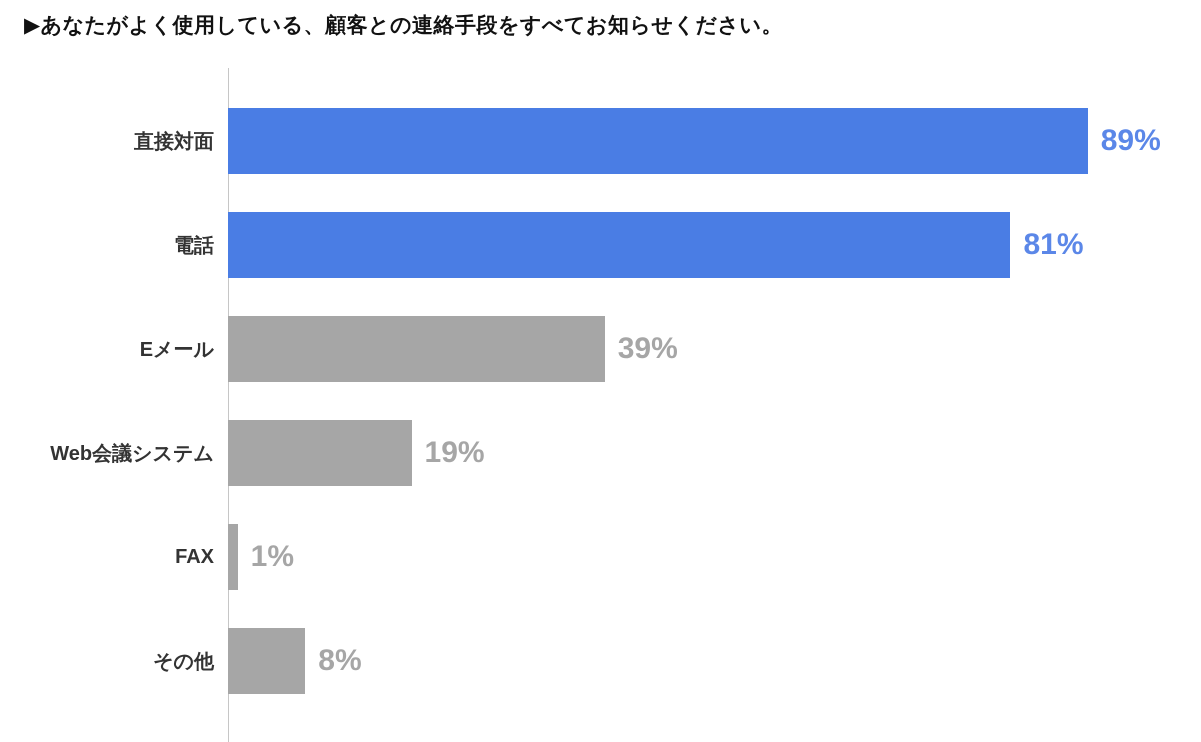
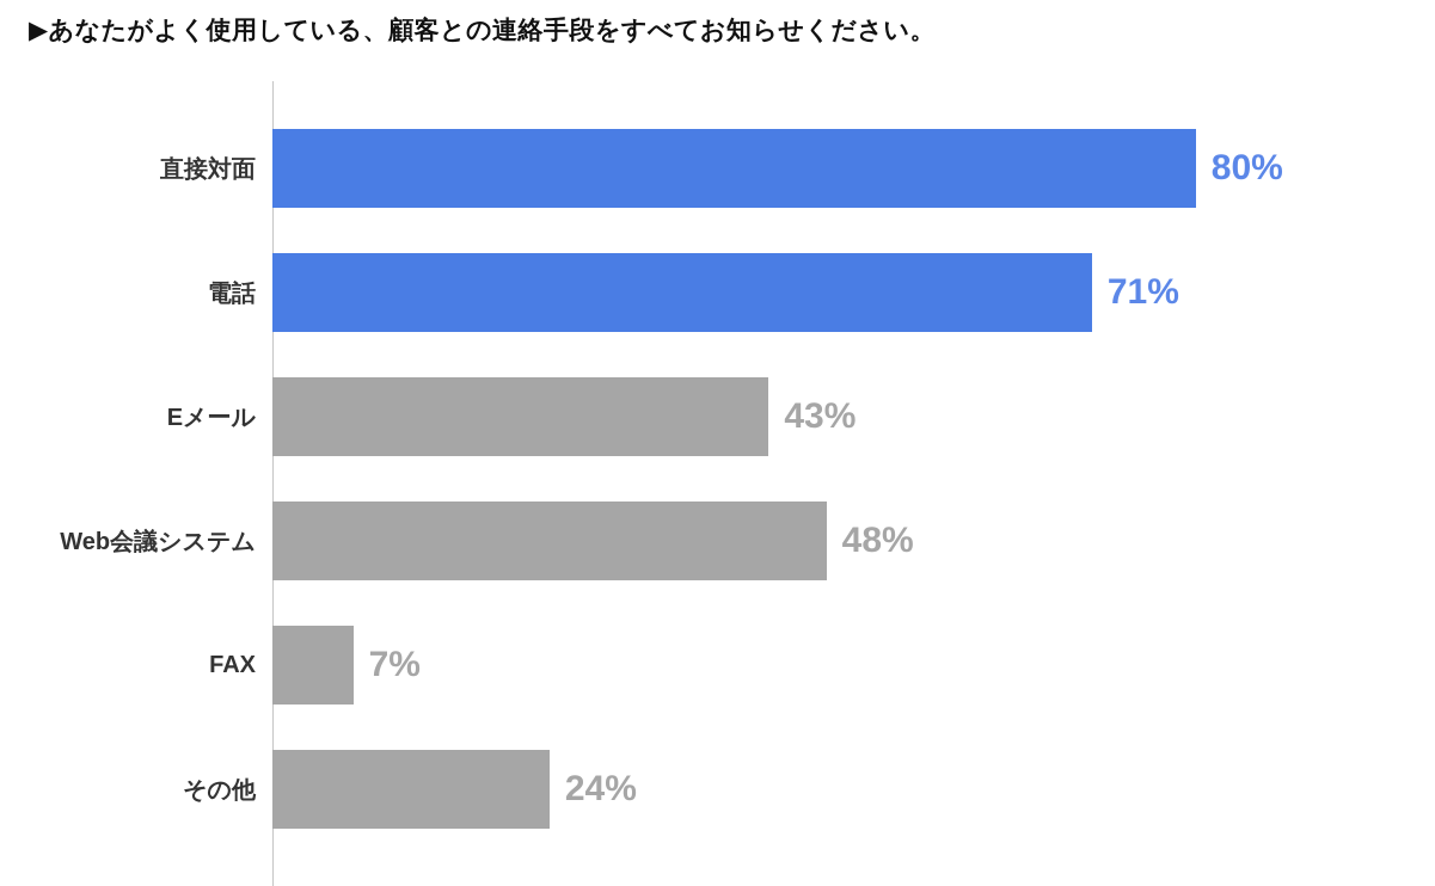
直接対面: 89% -> 80%
電話: 81% -> 71%
Eメール: 39% -> 43%
Web会議システム: 19% -> 48%
FAX: 1% -> 7%
その他: 8% -> 24%
